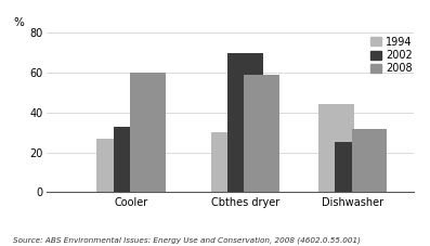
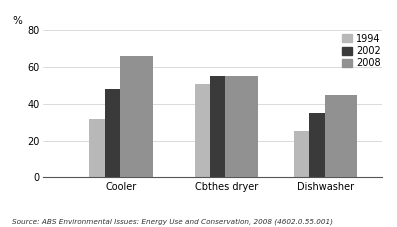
1994/Cooler: 27 -> 32
2002/Cooler: 33 -> 48
2008/Cooler: 60 -> 66
1994/Cbthes dryer: 30 -> 51
2002/Cbthes dryer: 70 -> 55
2008/Cbthes dryer: 59 -> 55
1994/Dishwasher: 44 -> 25
2002/Dishwasher: 25 -> 35
2008/Dishwasher: 32 -> 45
